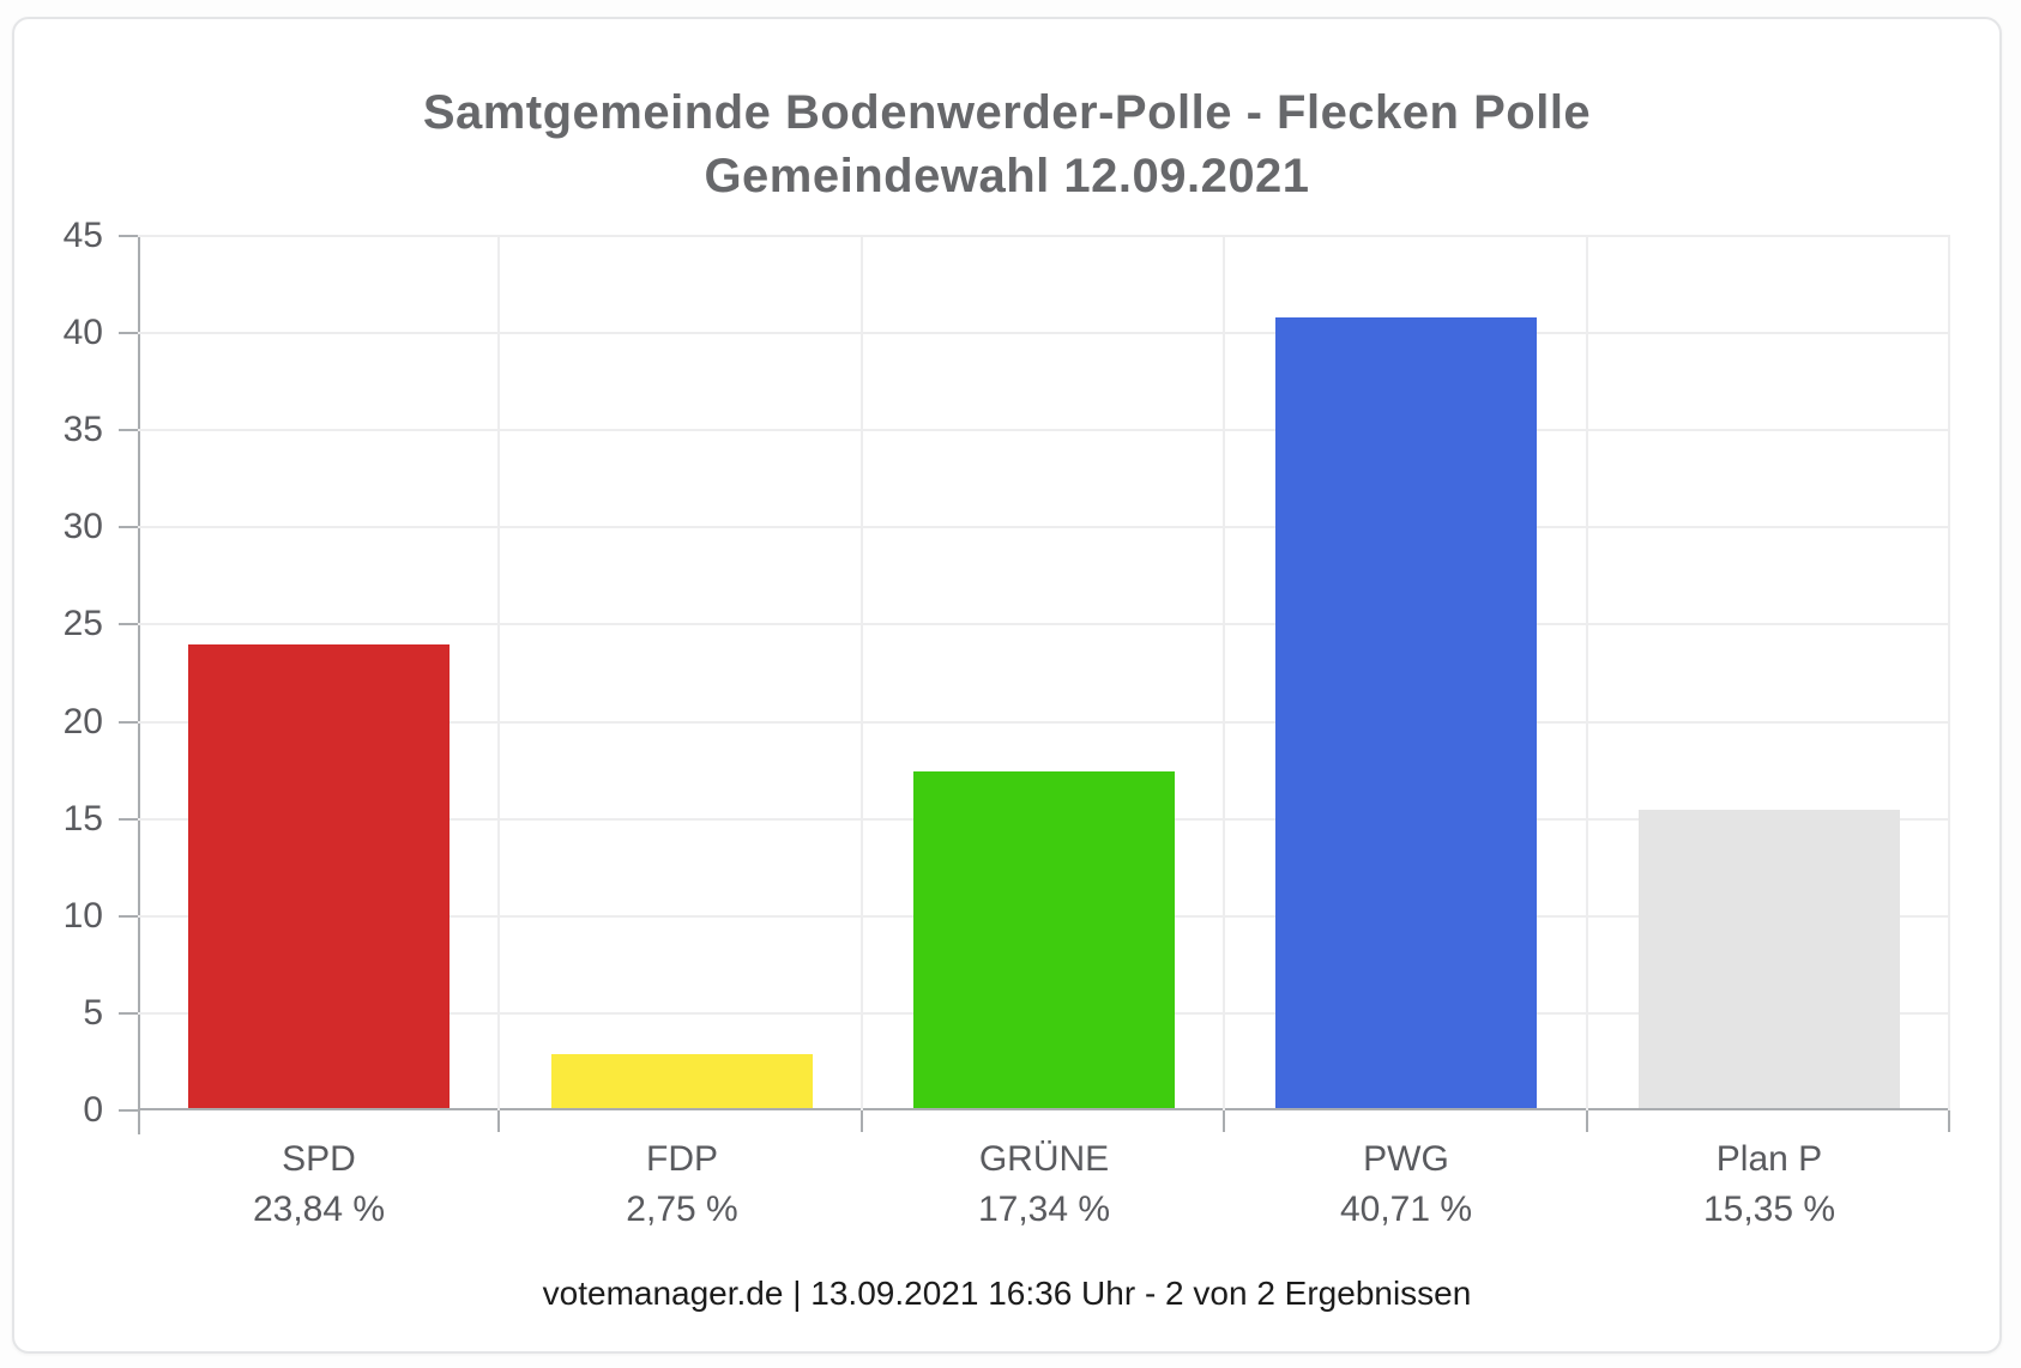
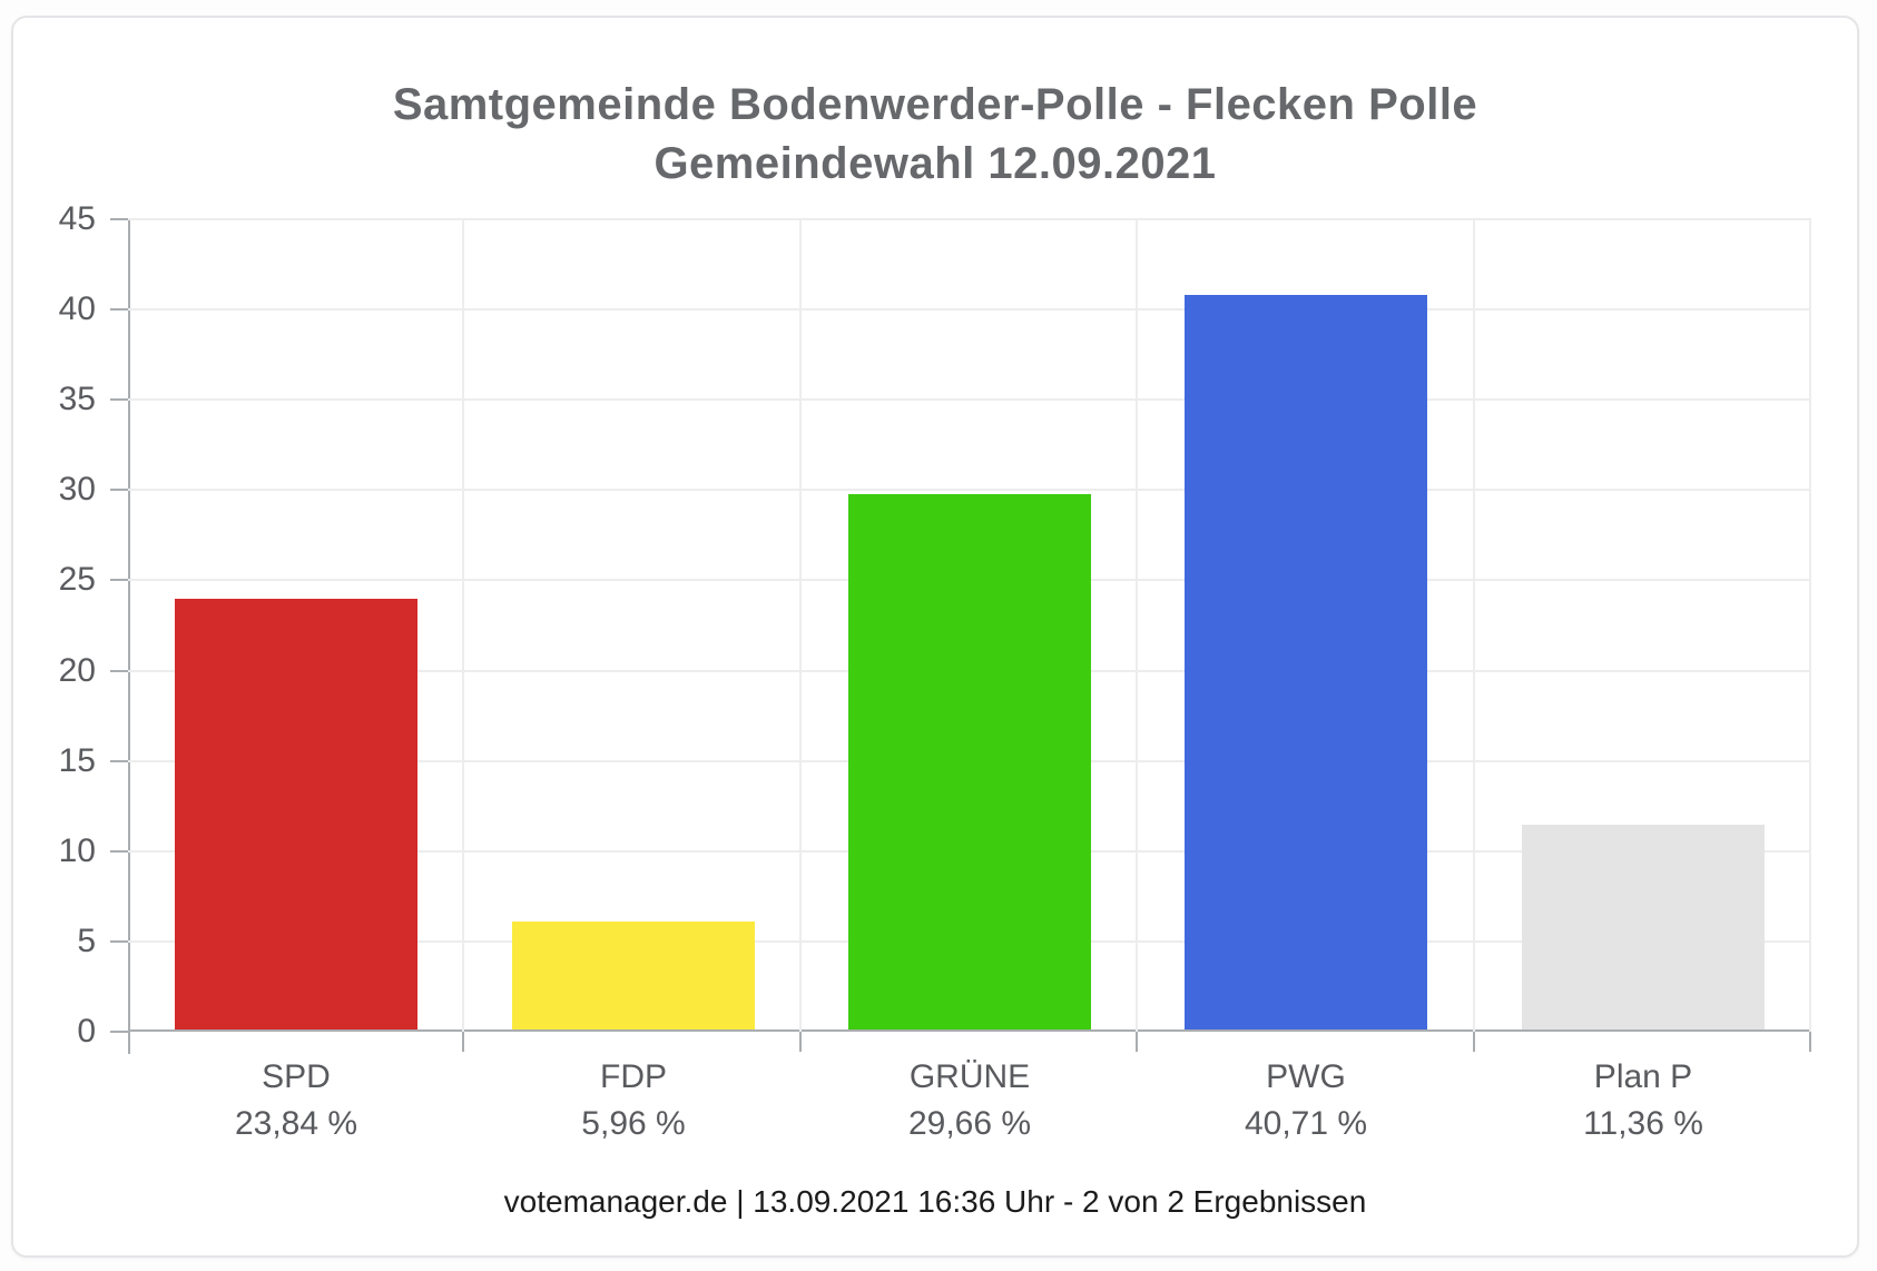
FDP: 2,75 -> 5,96
GRÜNE: 17,34 -> 29,66
Plan P: 15,35 -> 11,36
